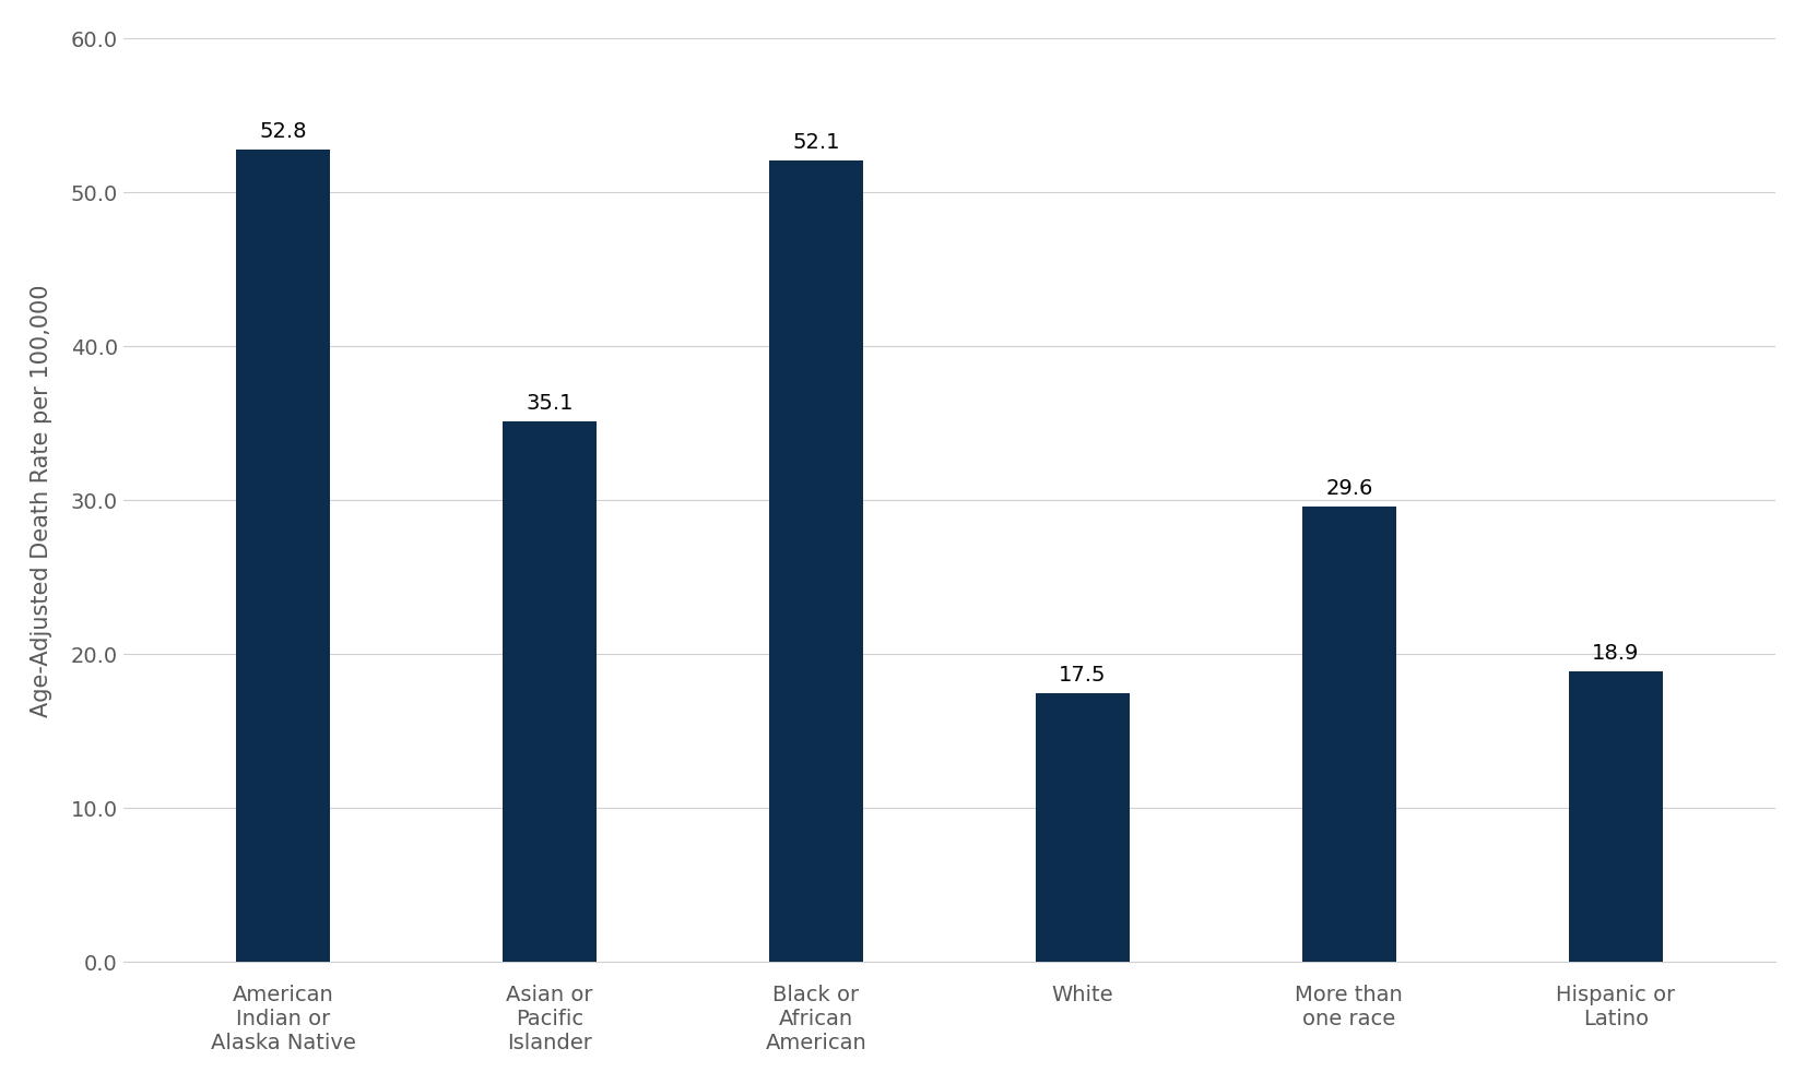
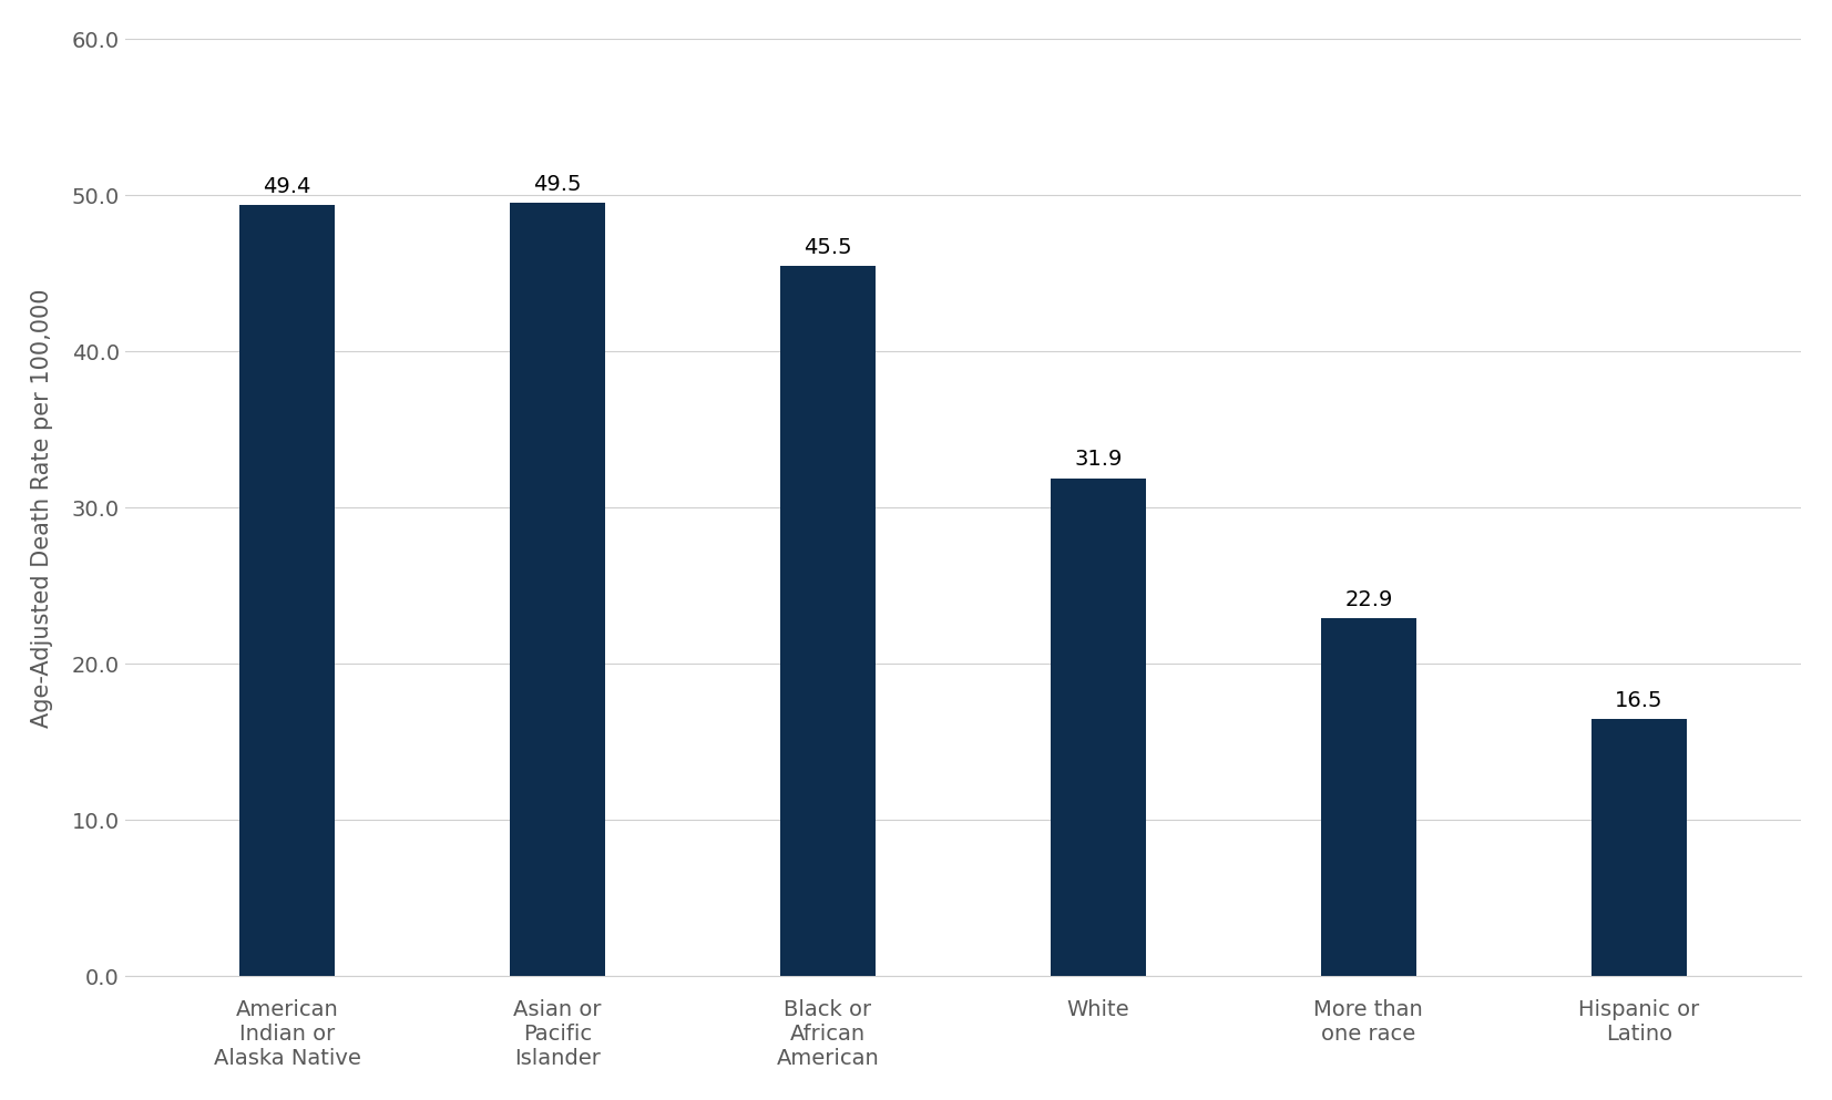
American Indian or Alaska Native: 52.8 -> 49.4
Asian or Pacific Islander: 35.1 -> 49.5
Black or African American: 52.1 -> 45.5
White: 17.5 -> 31.9
More than one race: 29.6 -> 22.9
Hispanic or Latino: 18.9 -> 16.5
